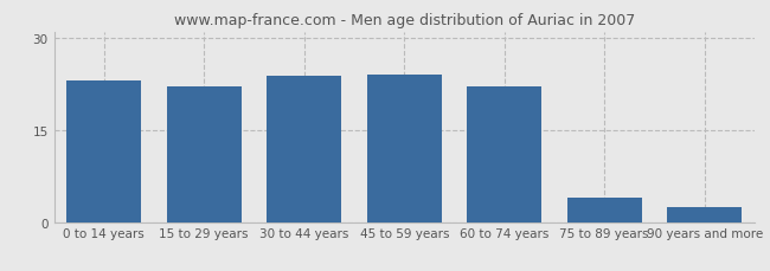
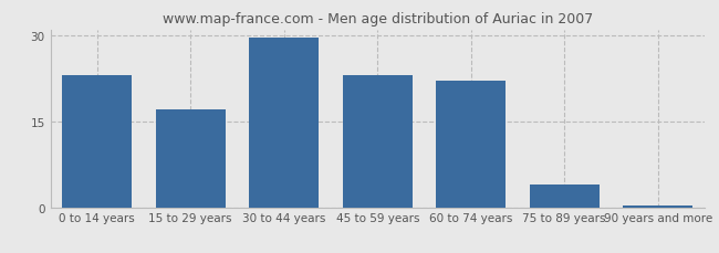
15 to 29 years: 22.0 -> 17.0
30 to 44 years: 23.8 -> 29.5
45 to 59 years: 24.0 -> 23.0
90 years and more: 2.4 -> 0.3
